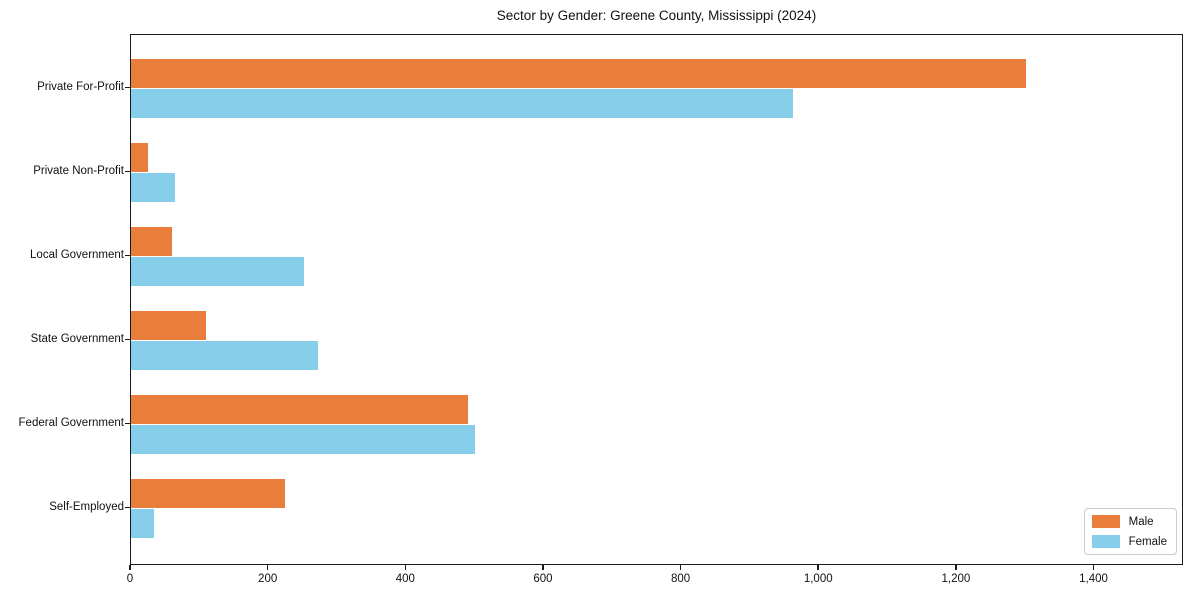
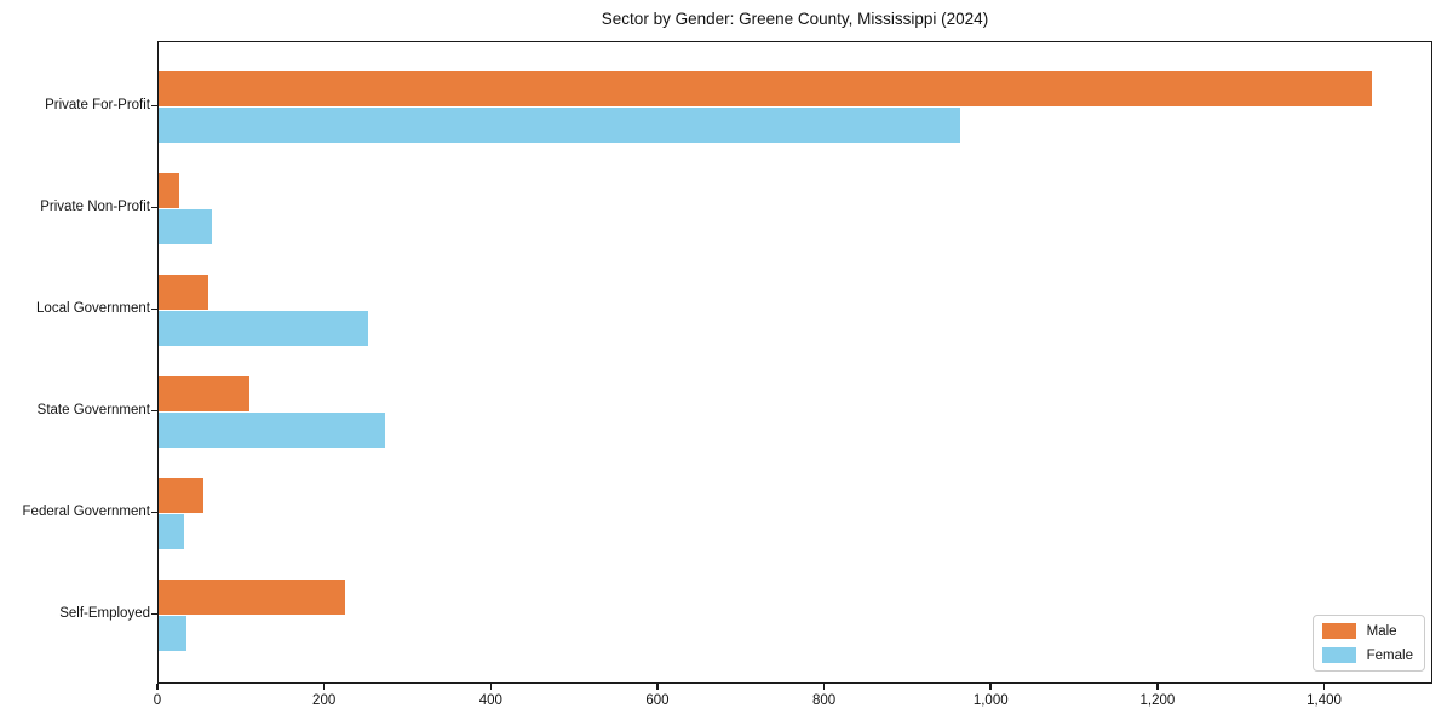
Male/Private For-Profit: 1300 -> 1460
Male/Federal Government: 490 -> 50
Female/Federal Government: 500 -> 30
